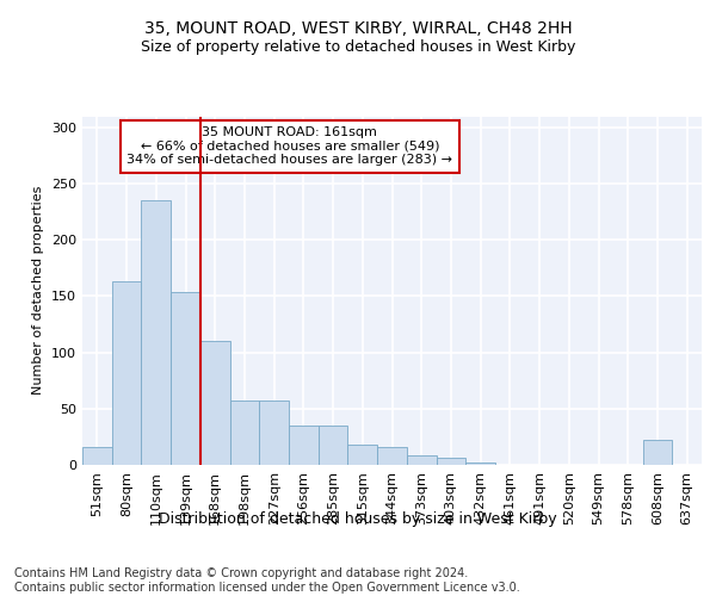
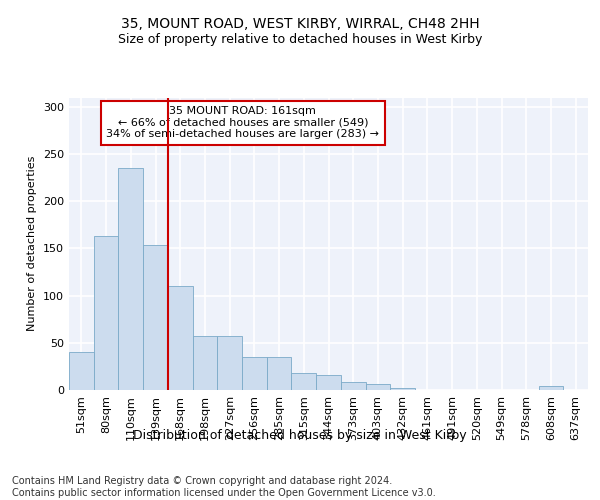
51sqm: 16 -> 40
608sqm: 22 -> 4
